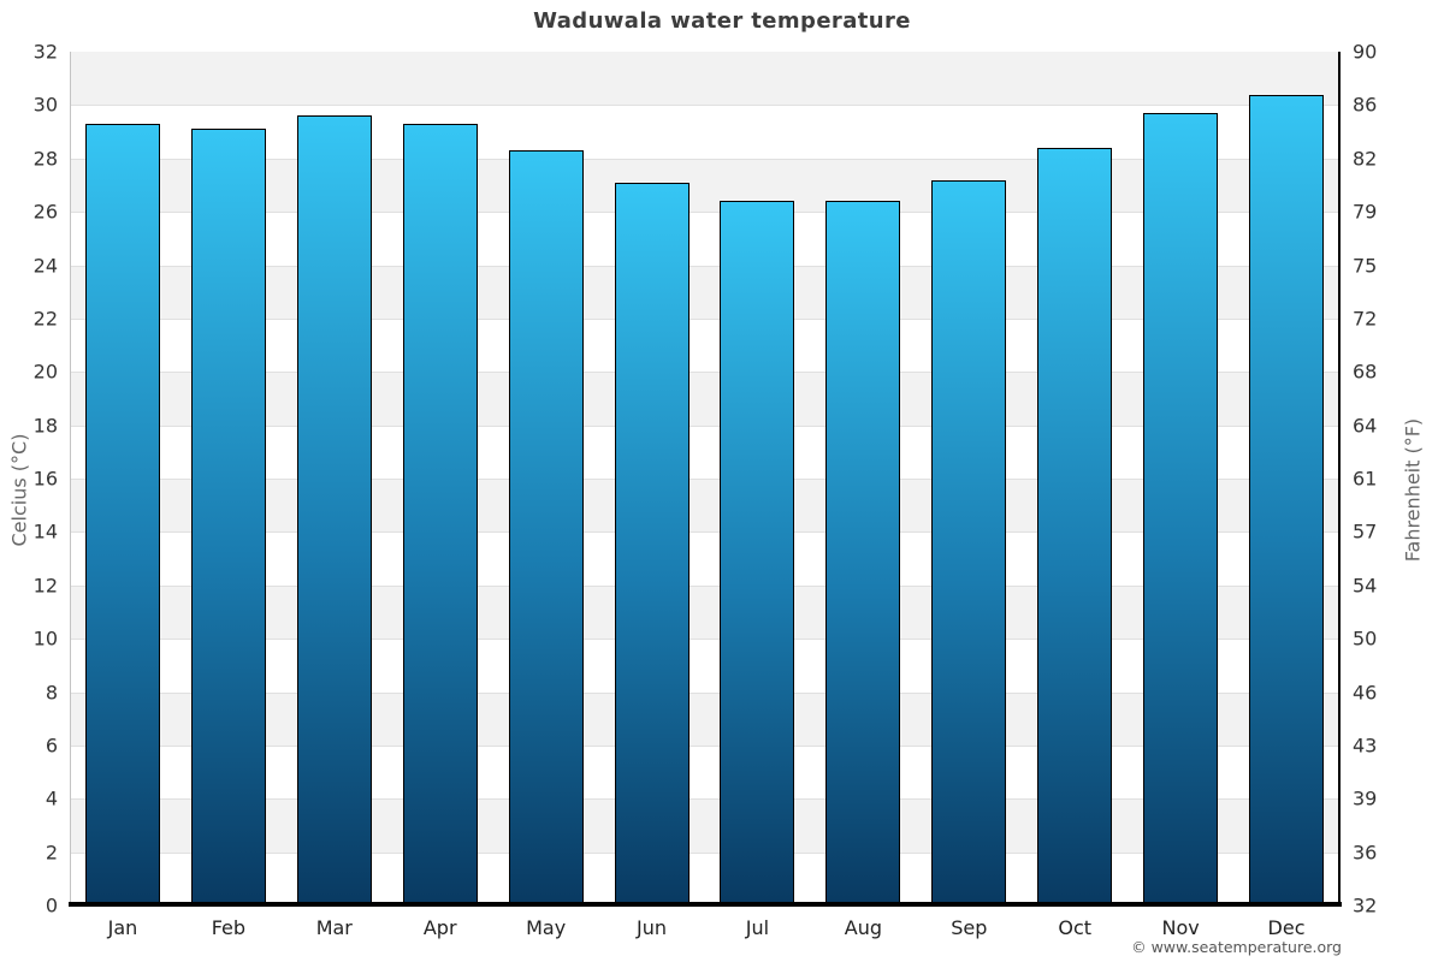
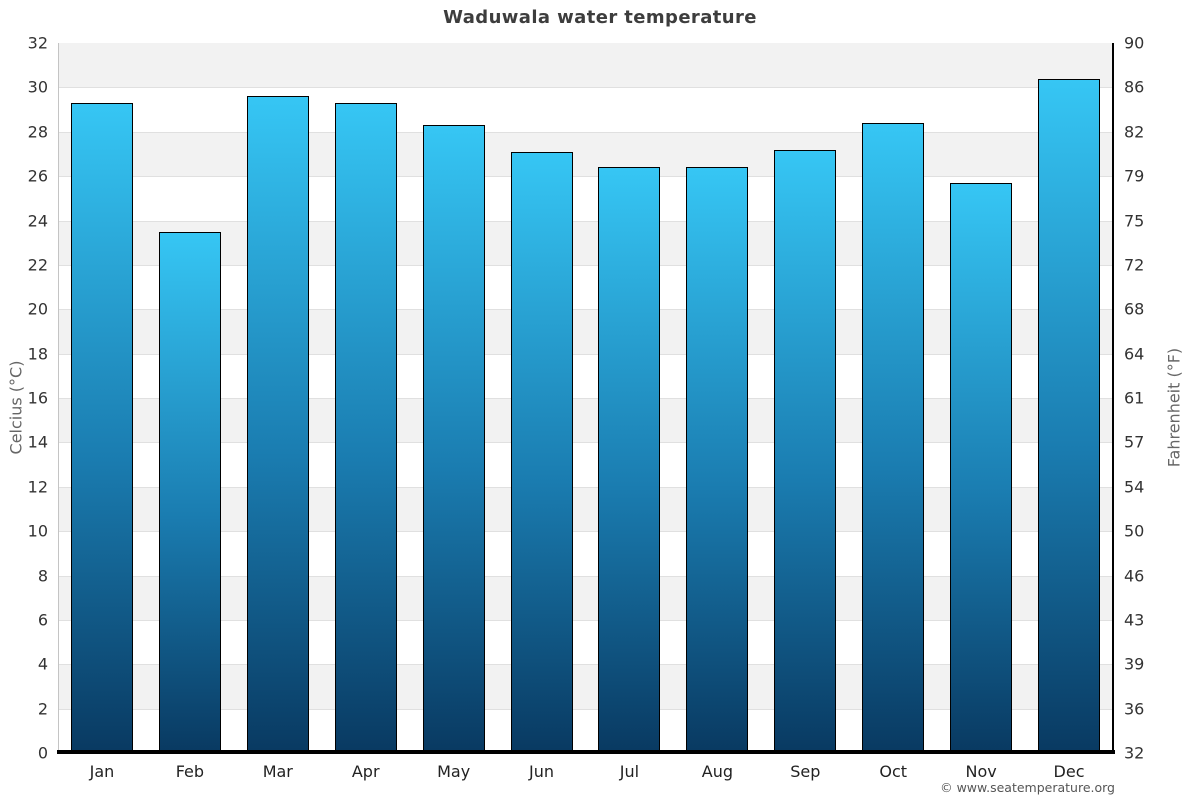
Feb: 29.1 -> 23.5
Nov: 29.7 -> 25.7
